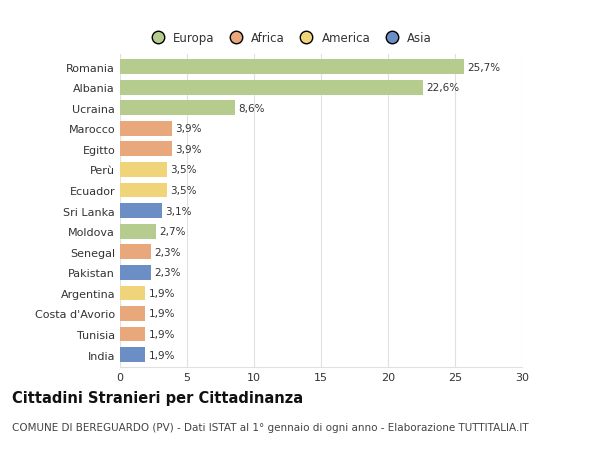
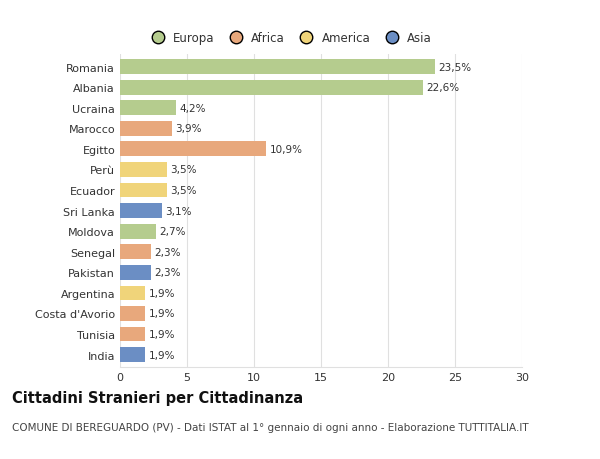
Romania: 25,7% -> 23,5%
Ucraina: 8,6% -> 4,2%
Egitto: 3,9% -> 10,9%
